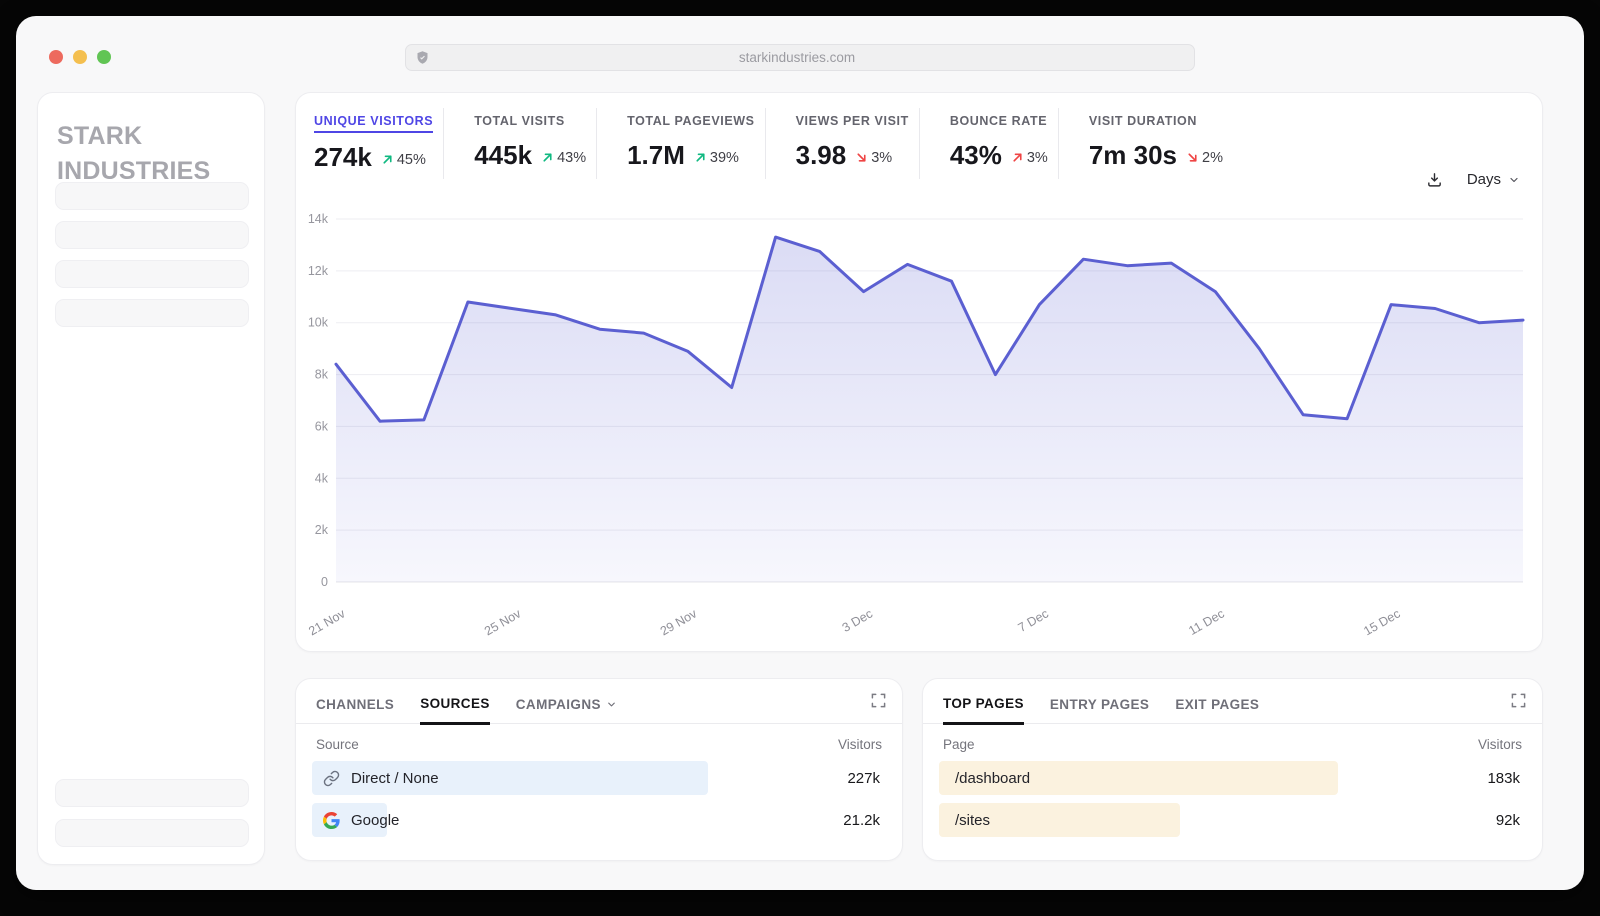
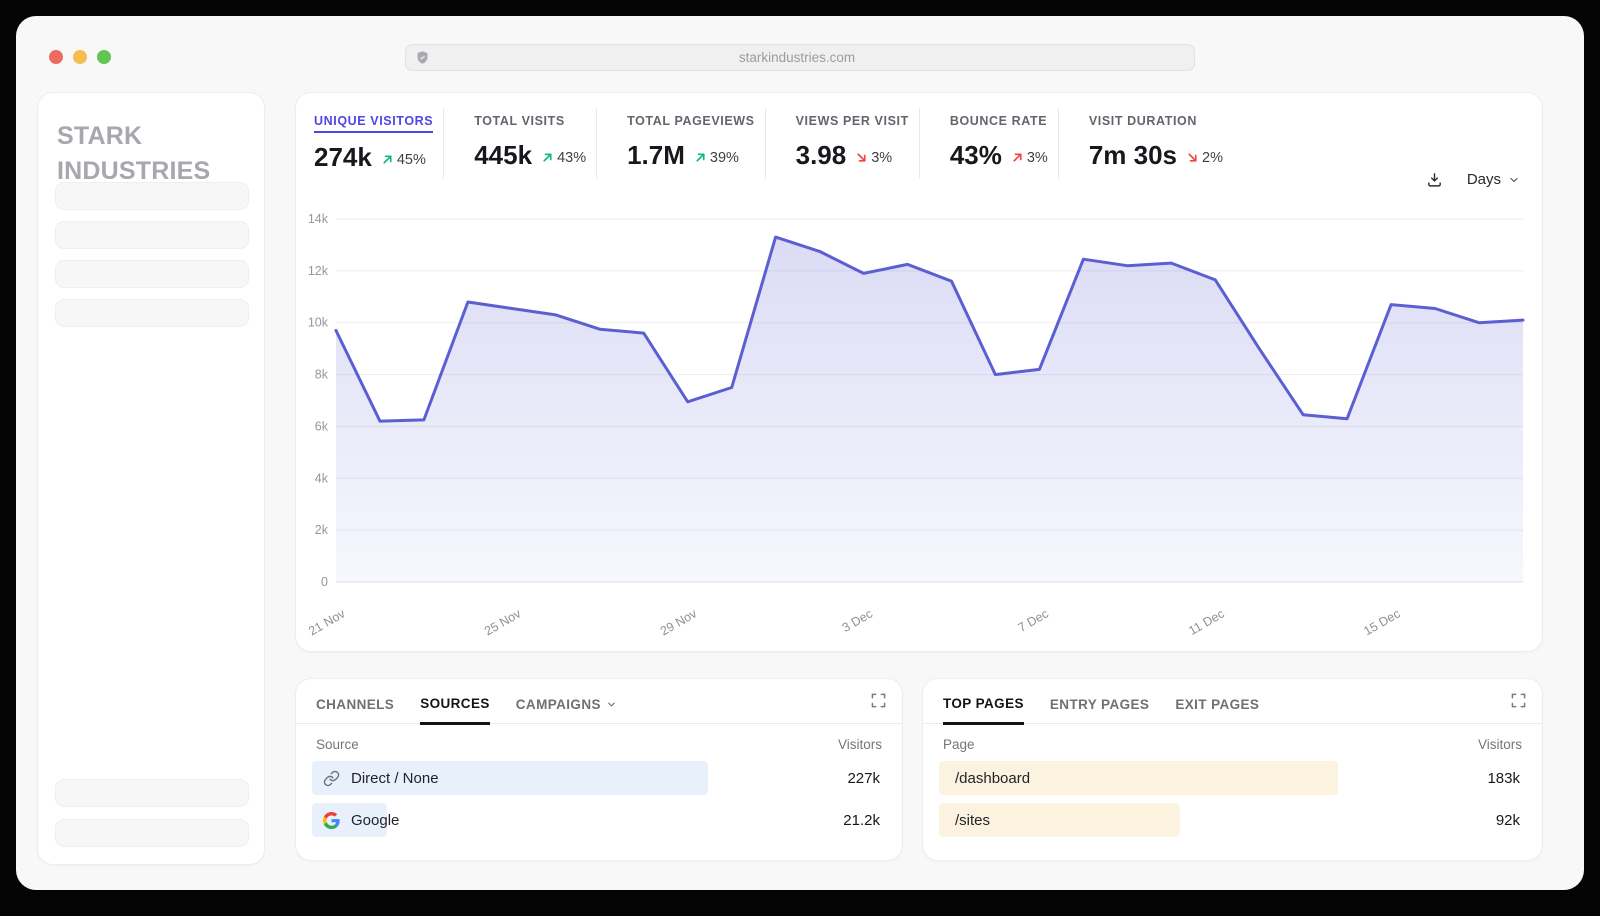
21 Nov: 8.4k -> 9.7k
29 Nov: 8.9k -> 7.0k
3 Dec: 11.2k -> 11.9k
7 Dec: 10.7k -> 8.2k
11 Dec: 11.2k -> 11.6k
